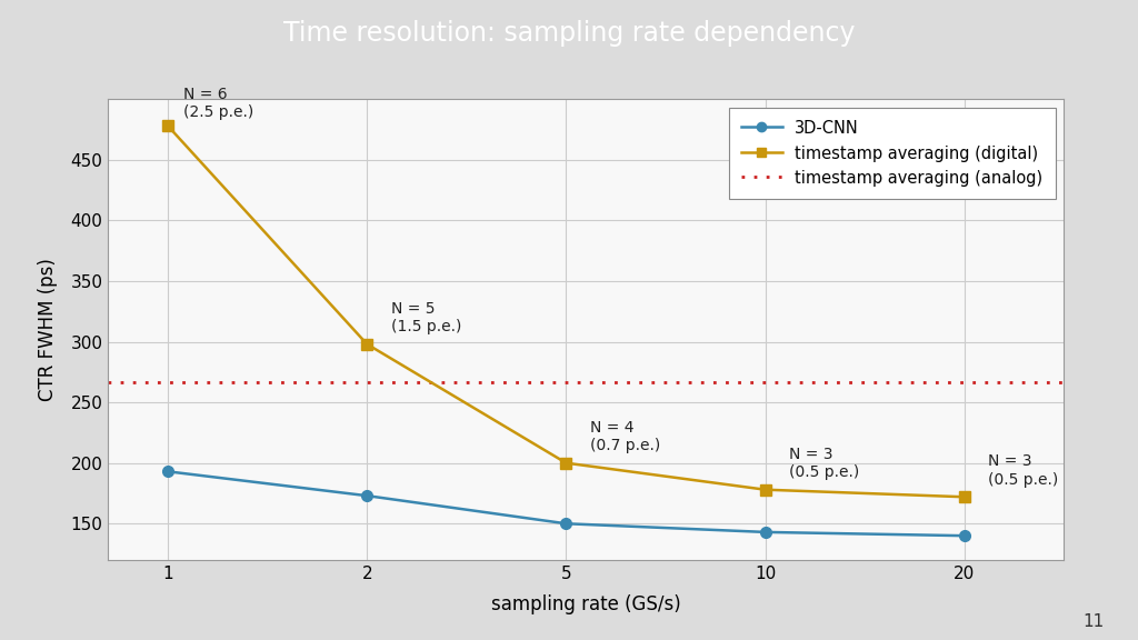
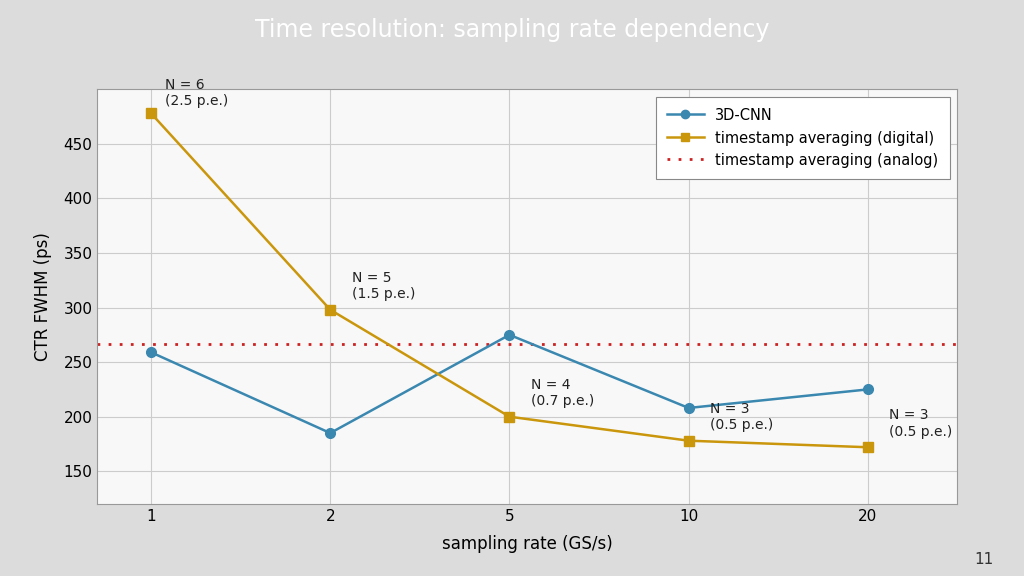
3D-CNN/1: 193 -> 259
3D-CNN/2: 173 -> 185
3D-CNN/5: 150 -> 275
3D-CNN/10: 143 -> 208
3D-CNN/20: 140 -> 225
